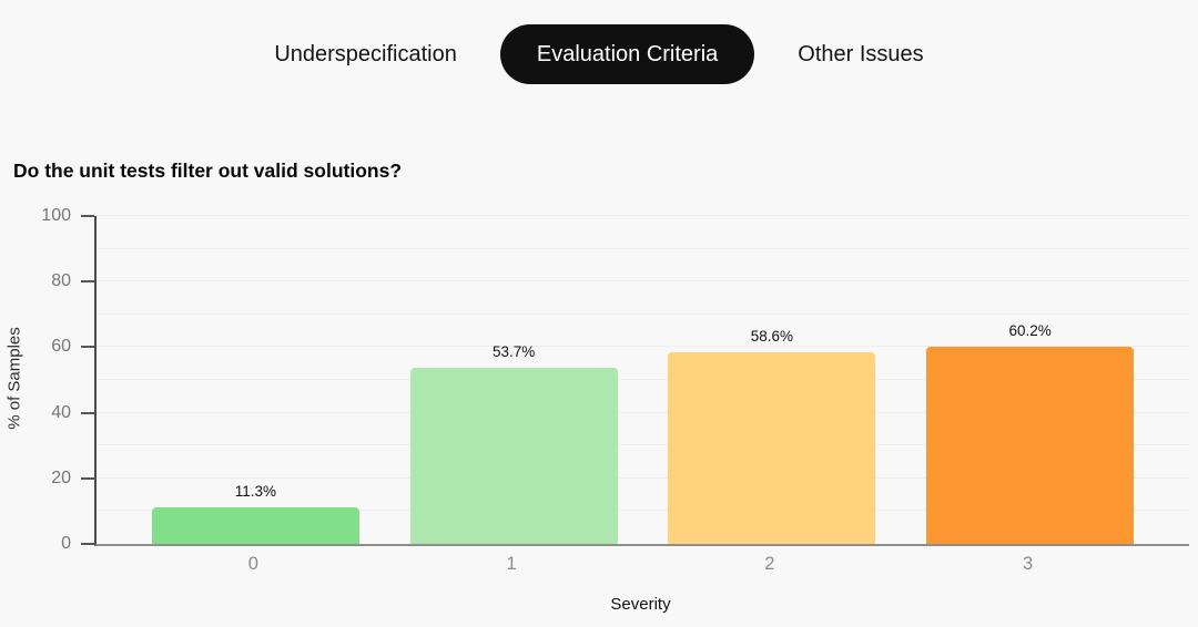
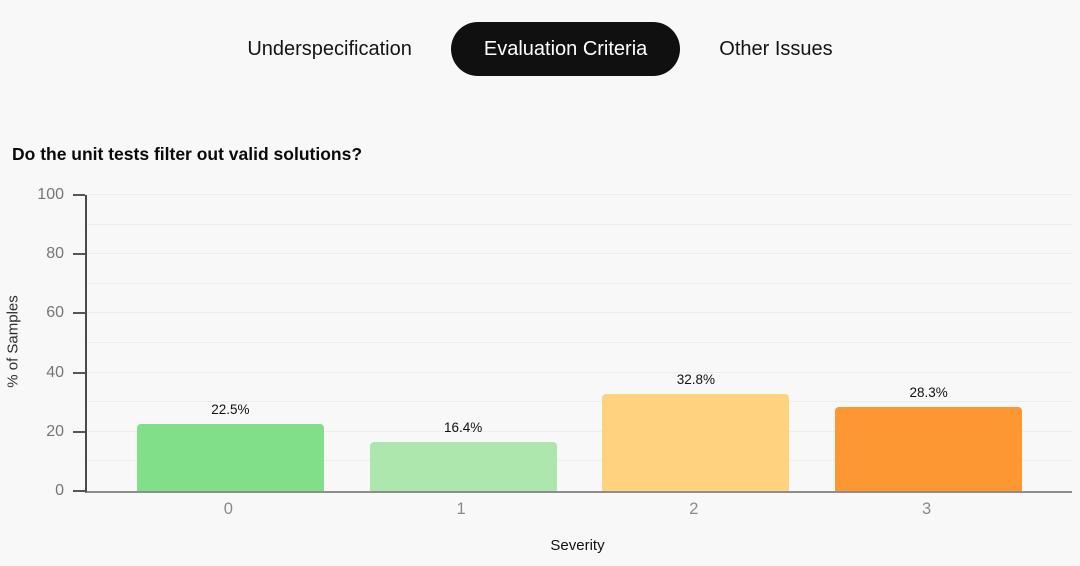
0: 11.3% -> 22.5%
1: 53.7% -> 16.4%
2: 58.6% -> 32.8%
3: 60.2% -> 28.3%
